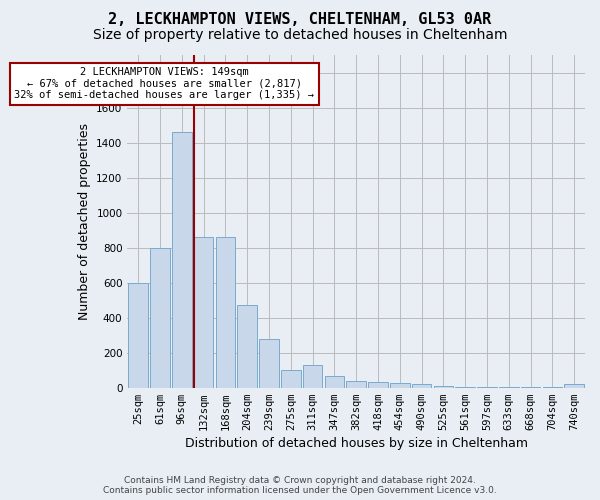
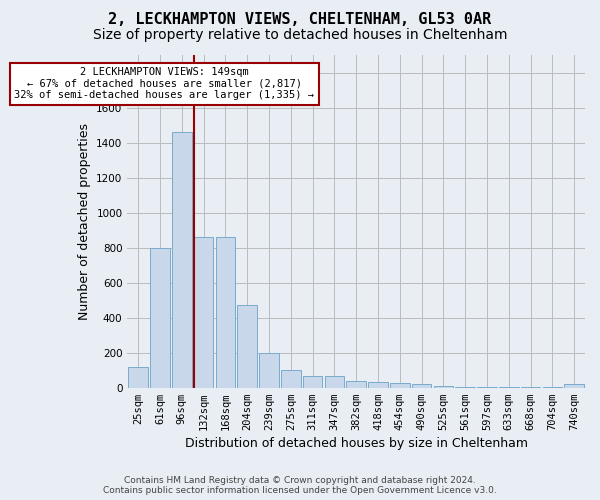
25sqm: 600 -> 120
239sqm: 280 -> 200
311sqm: 130 -> 60
